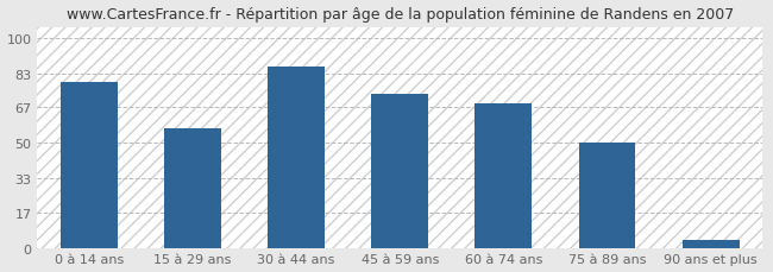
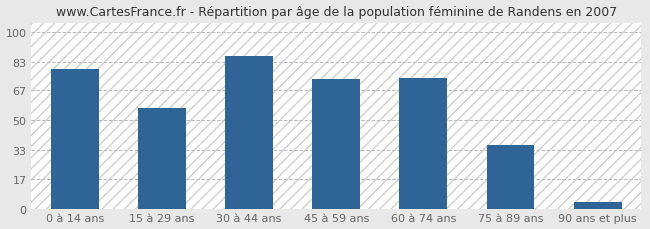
60 à 74 ans: 69 -> 74
75 à 89 ans: 50 -> 36
